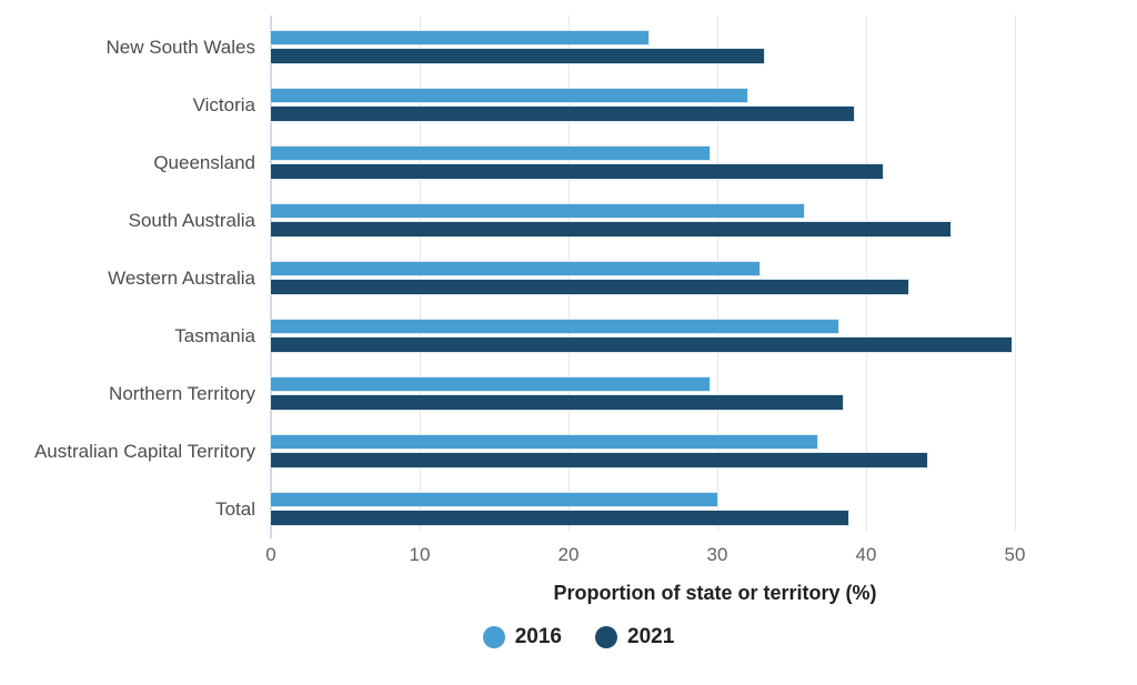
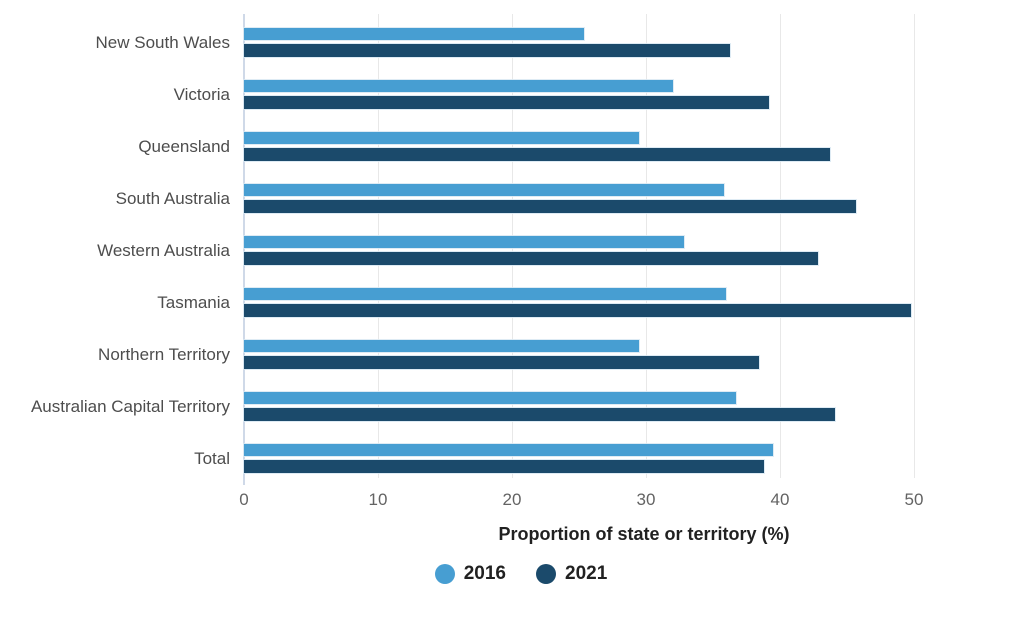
2021/New South Wales: 33.1 -> 36.3
2021/Queensland: 41.1 -> 43.7
2016/Tasmania: 38.1 -> 36.0
2016/Total: 30.0 -> 39.5
